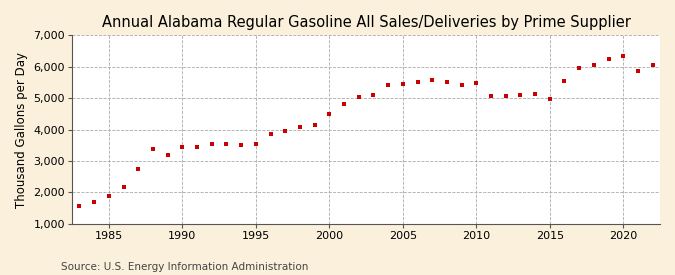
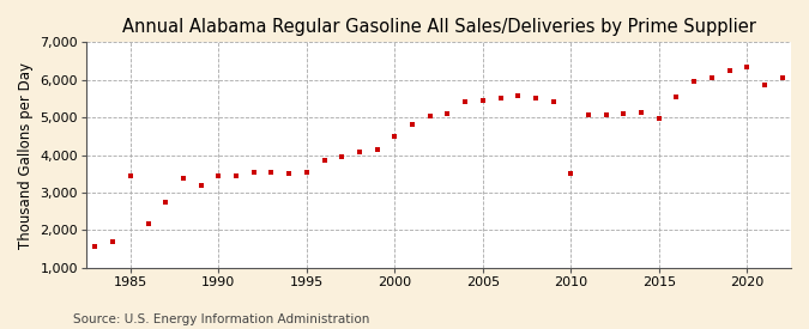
1985: 1,870 -> 3,450
2010: 5,490 -> 3,500
